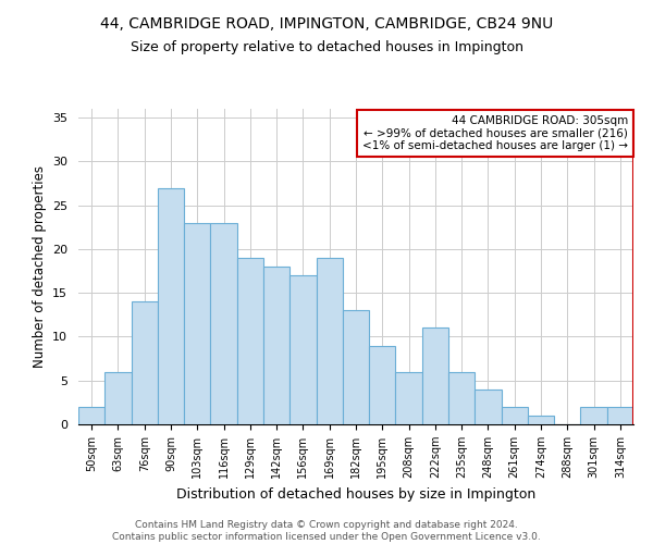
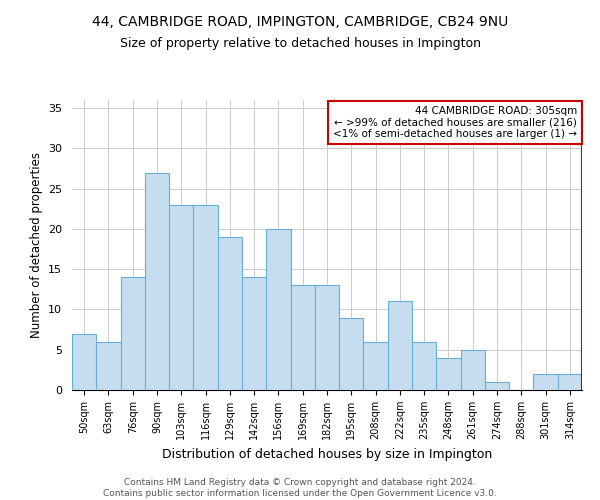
50sqm: 2 -> 7
142sqm: 18 -> 14
156sqm: 17 -> 20
169sqm: 19 -> 13
261sqm: 2 -> 5
